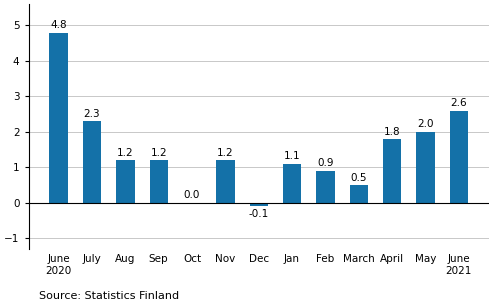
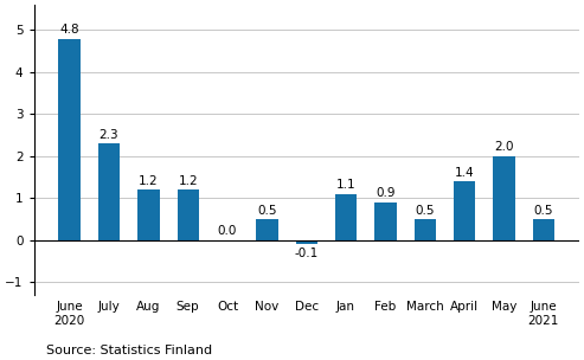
Nov: 1.2 -> 0.5
April: 1.8 -> 1.4
June 2021: 2.6 -> 0.5
